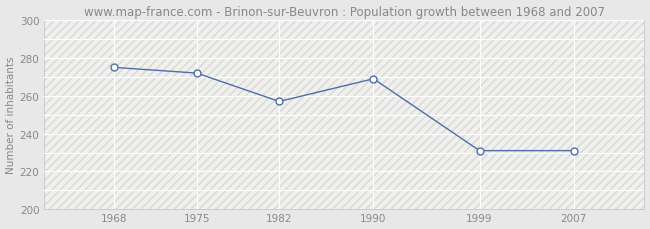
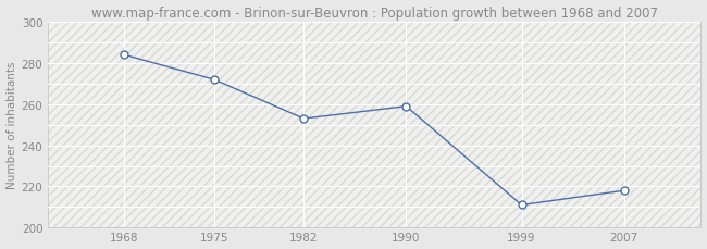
1968: 275 -> 284
1982: 257 -> 253
1990: 269 -> 259
1999: 231 -> 211
2007: 231 -> 218
